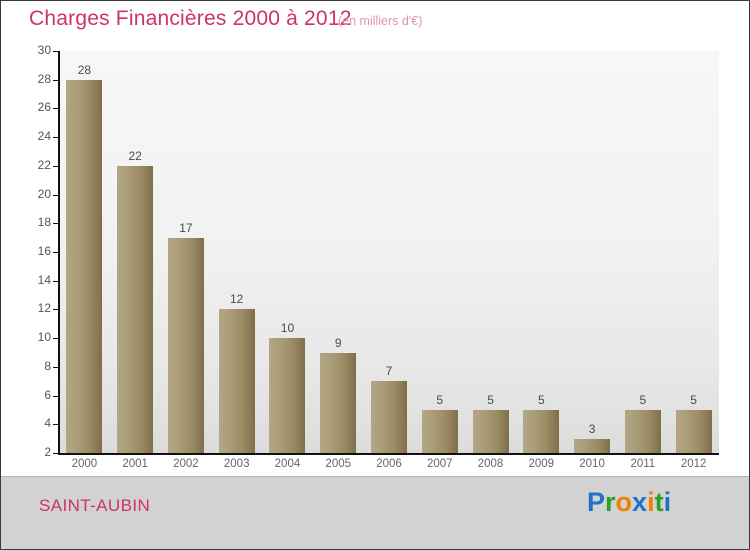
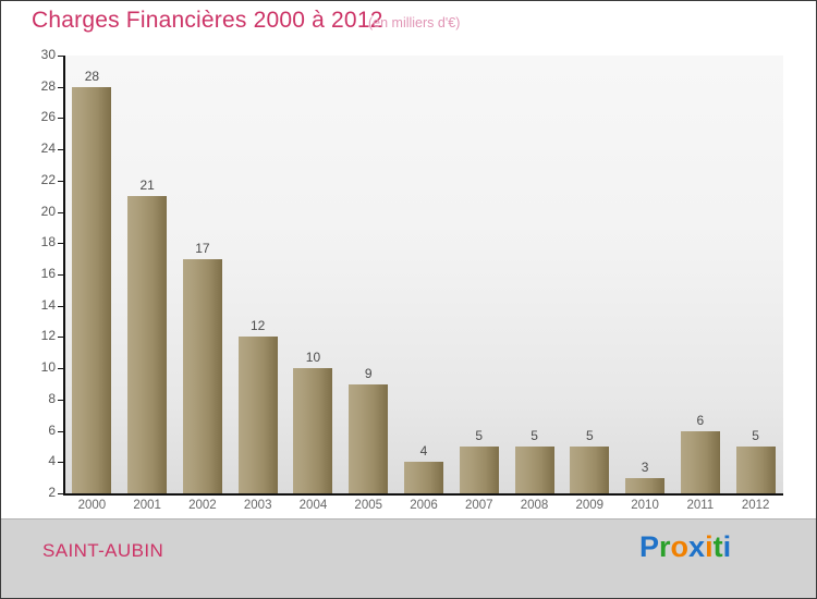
2001: 22 -> 21
2006: 7 -> 4
2011: 5 -> 6
